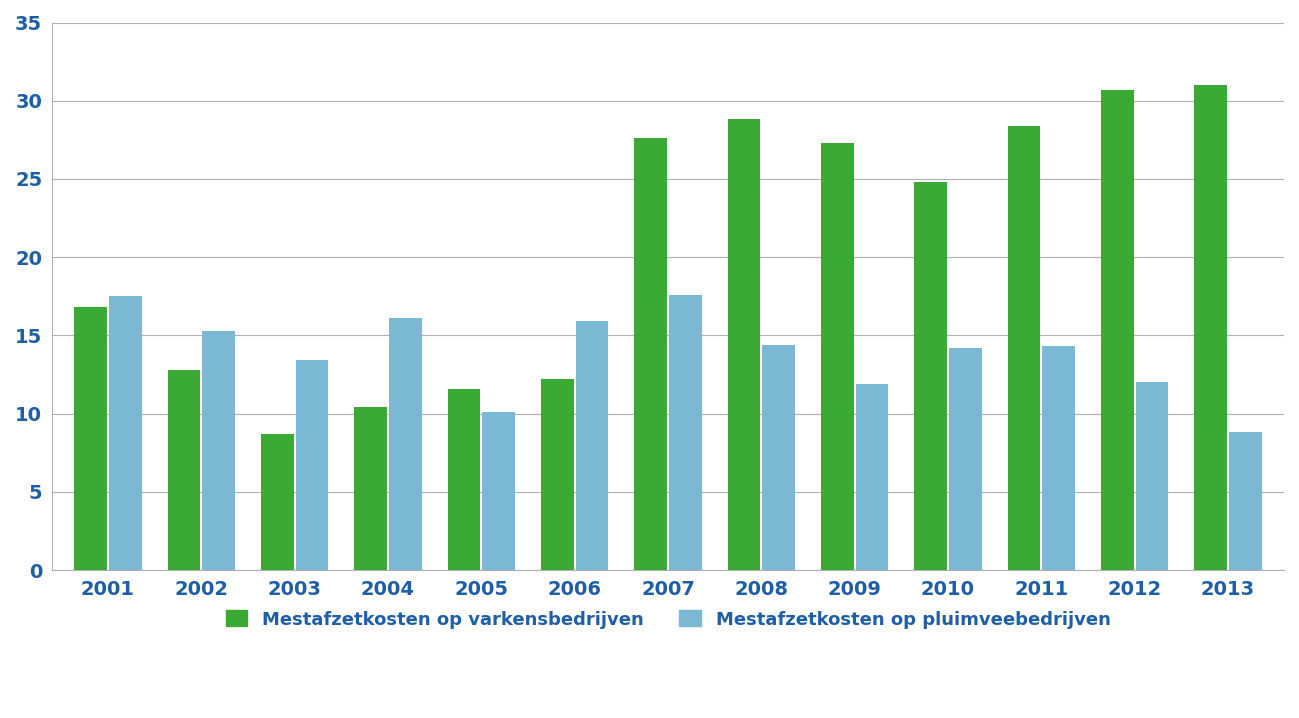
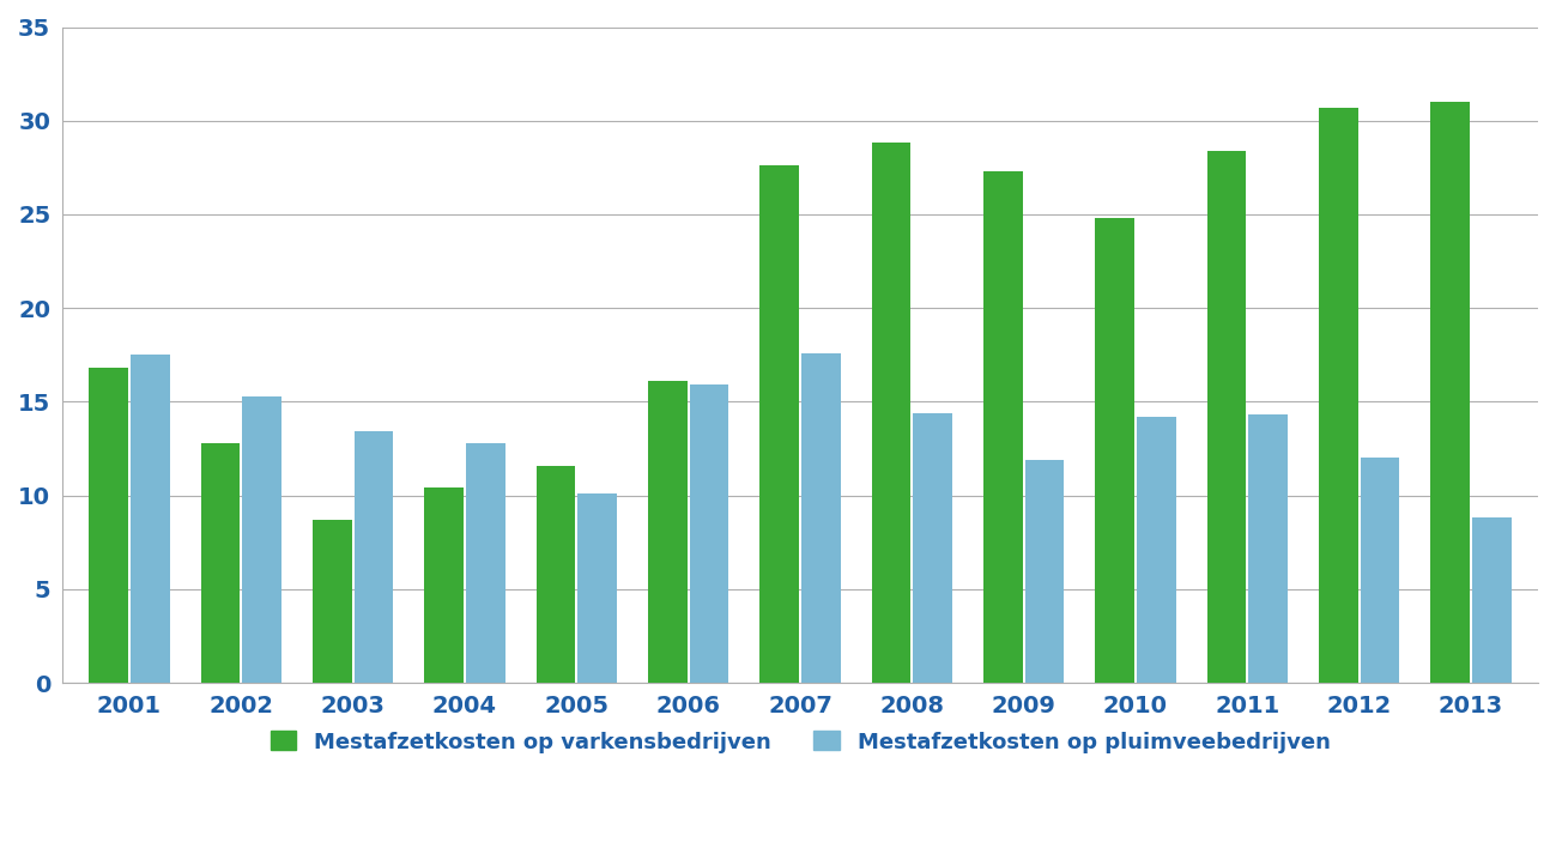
Mestafzetkosten op pluimveebedrijven/2004: 16.1 -> 12.8
Mestafzetkosten op varkensbedrijven/2006: 12.2 -> 16.1
